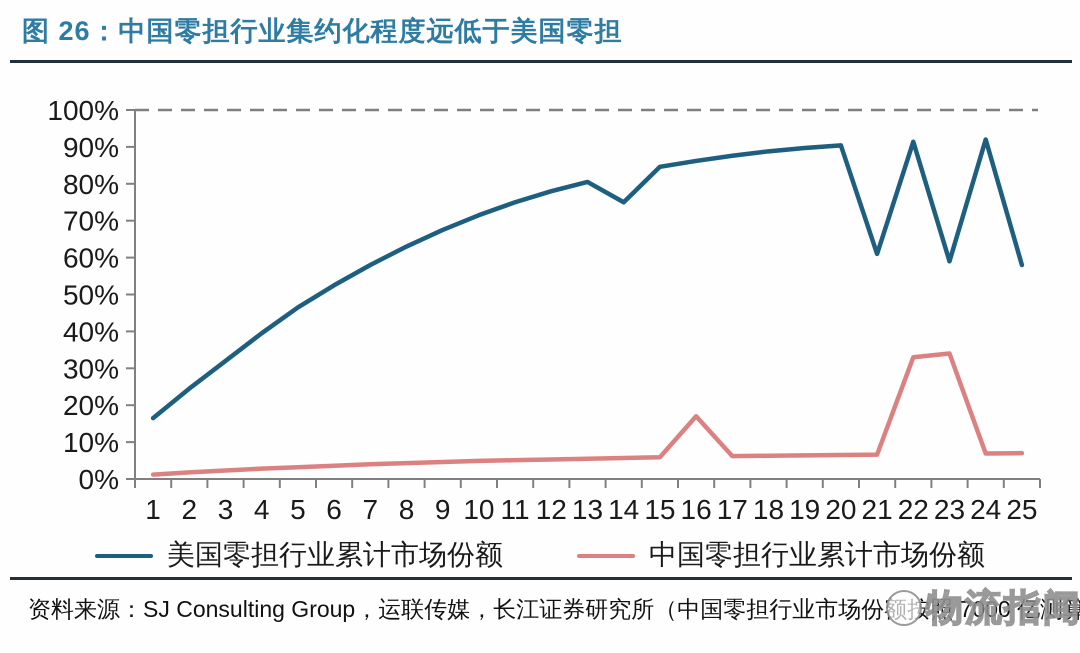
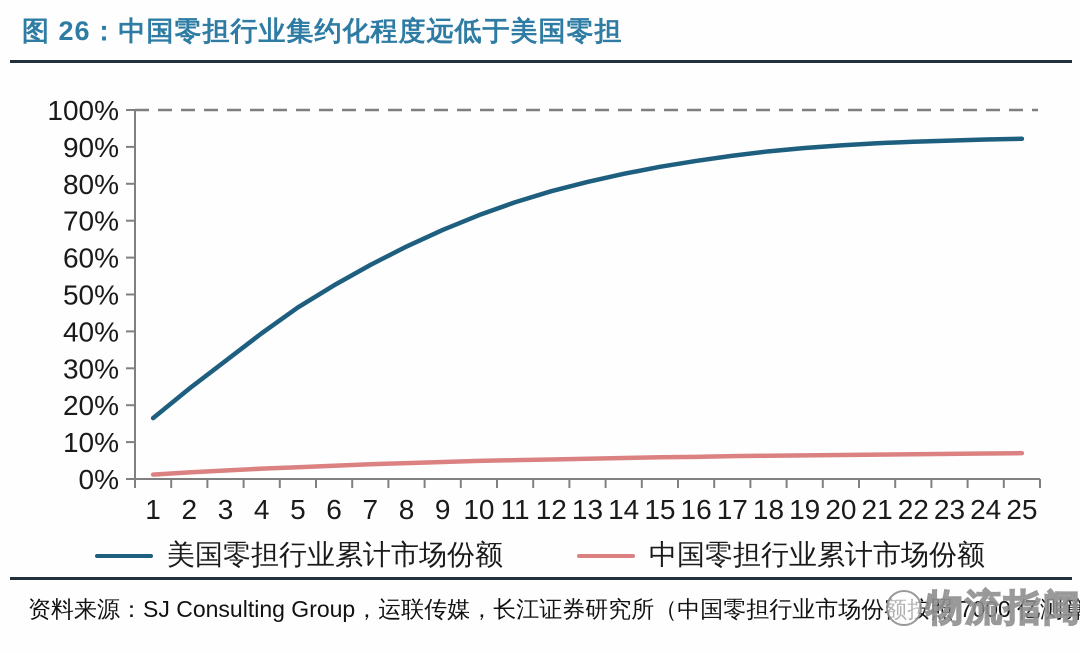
美国零担行业累计市场份额/14: 75% -> 83%
中国零担行业累计市场份额/16: 17% -> 6%
美国零担行业累计市场份额/21: 61% -> 91%
中国零担行业累计市场份额/22: 33% -> 7%
美国零担行业累计市场份额/23: 59% -> 92%
中国零担行业累计市场份额/23: 34% -> 7%
美国零担行业累计市场份额/25: 58% -> 92%
